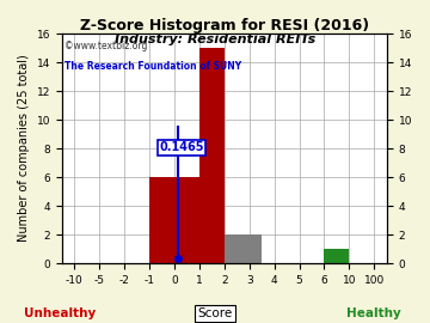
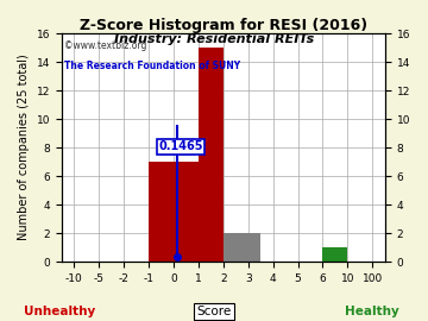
0: 6 -> 7
